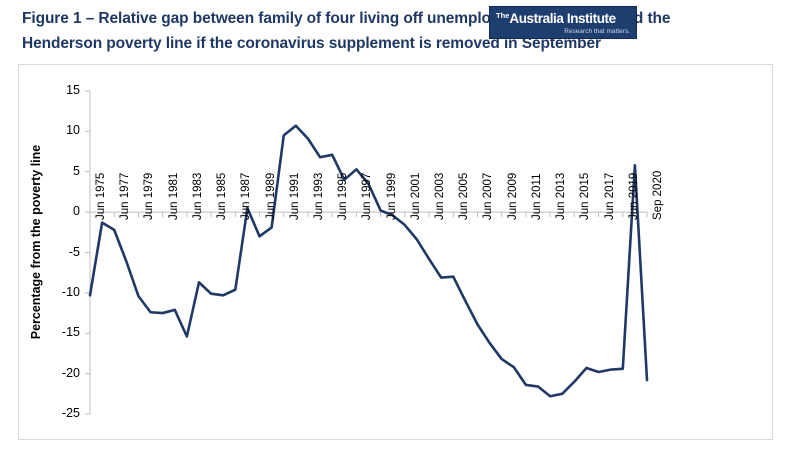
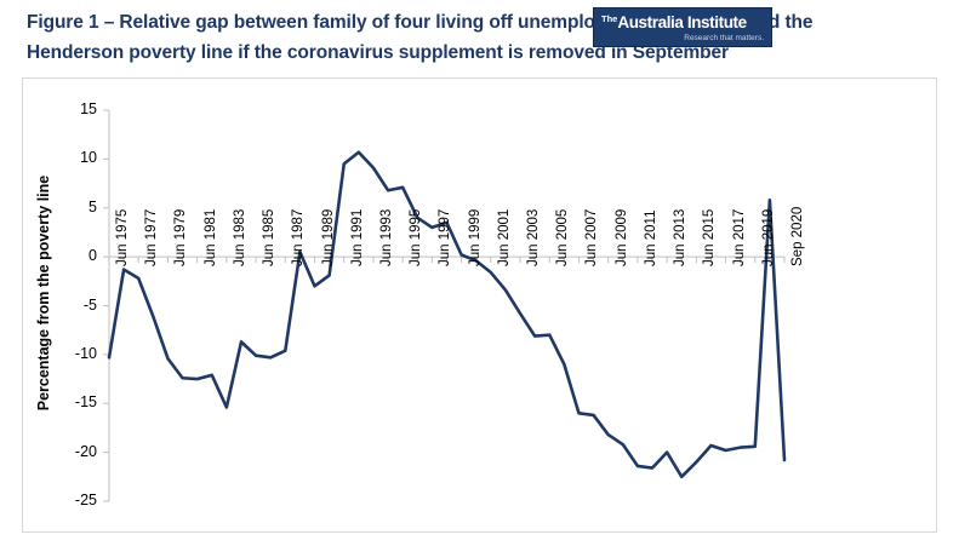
Jun 1997: 5 -> 3
Jun 2007: -14 -> -16
Jun 2013: -23 -> -20
